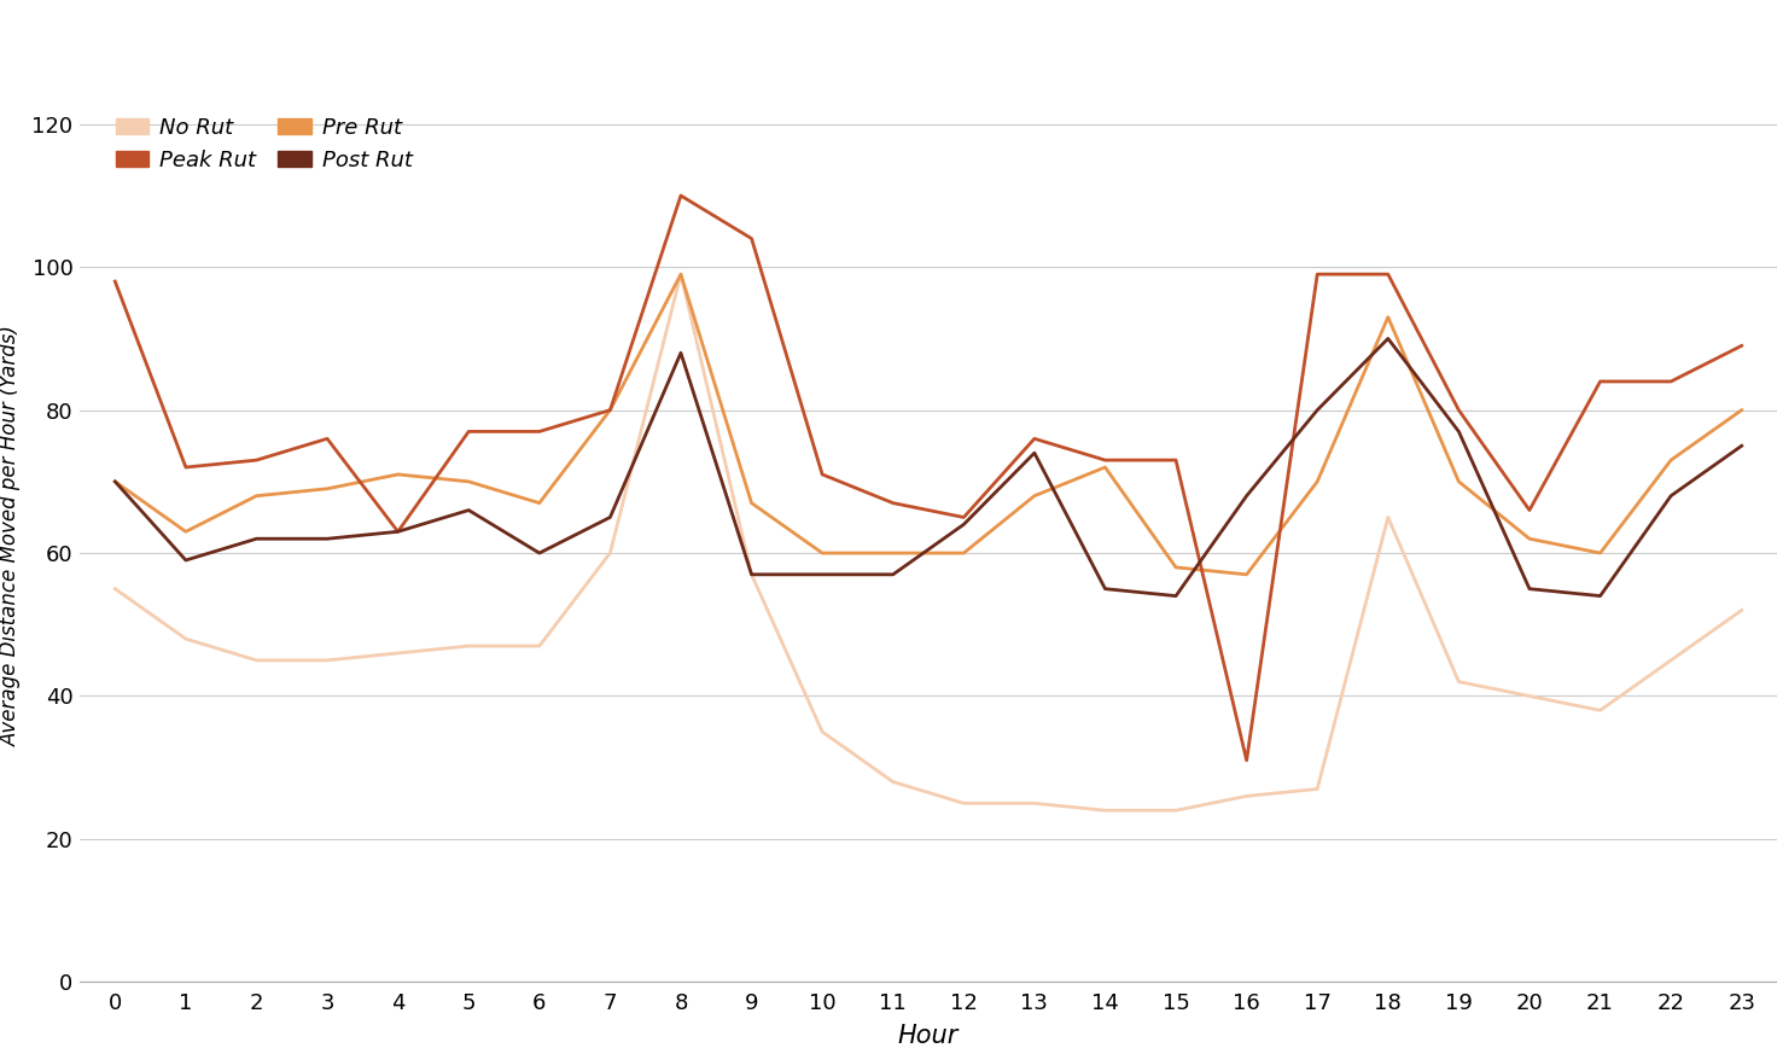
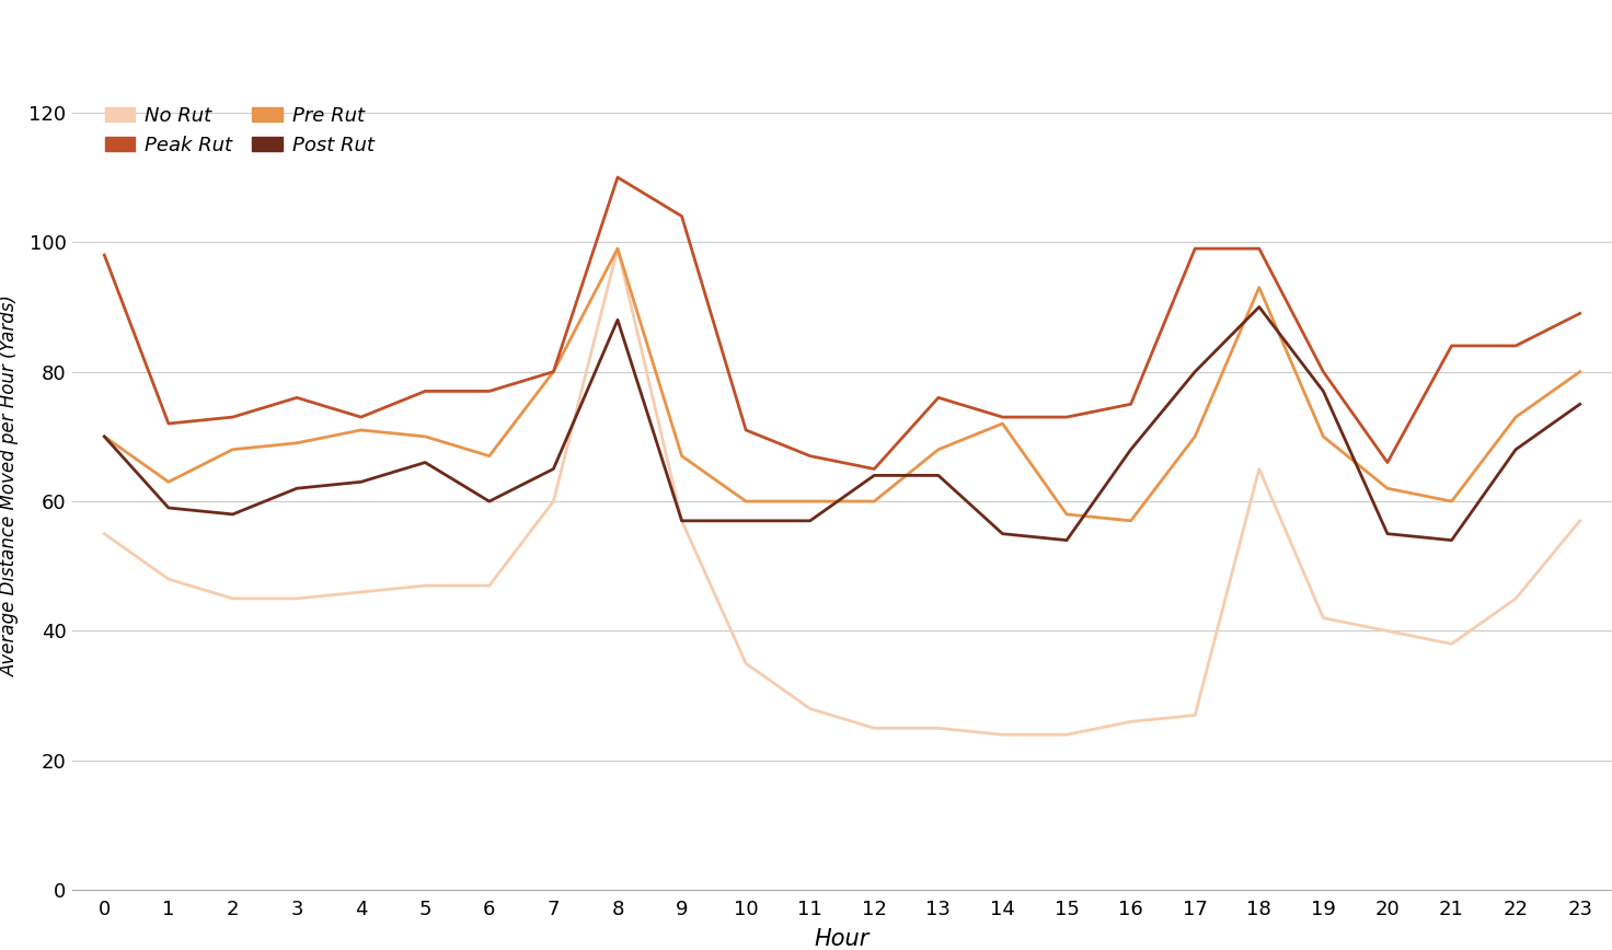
Post Rut/2: 62 -> 58
Peak Rut/4: 63 -> 73
Post Rut/13: 74 -> 64
Peak Rut/16: 31 -> 75
No Rut/23: 52 -> 57
